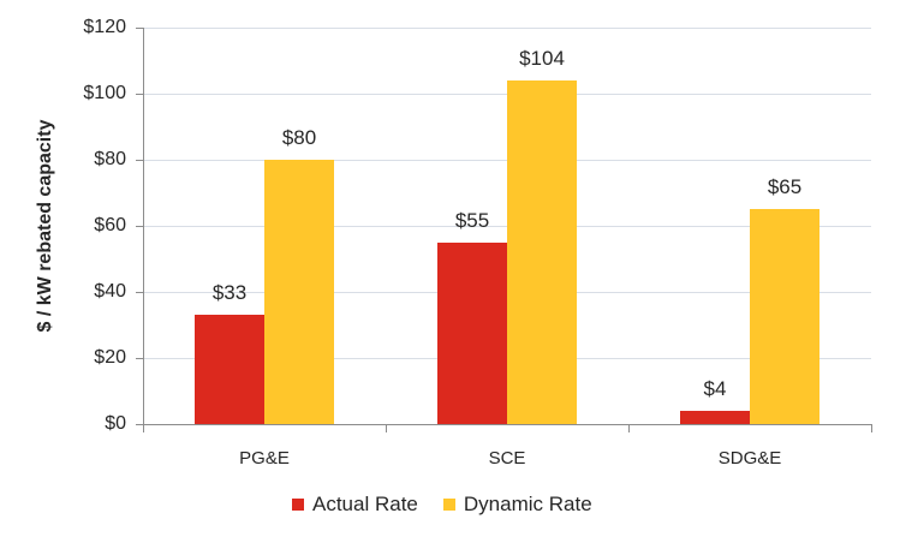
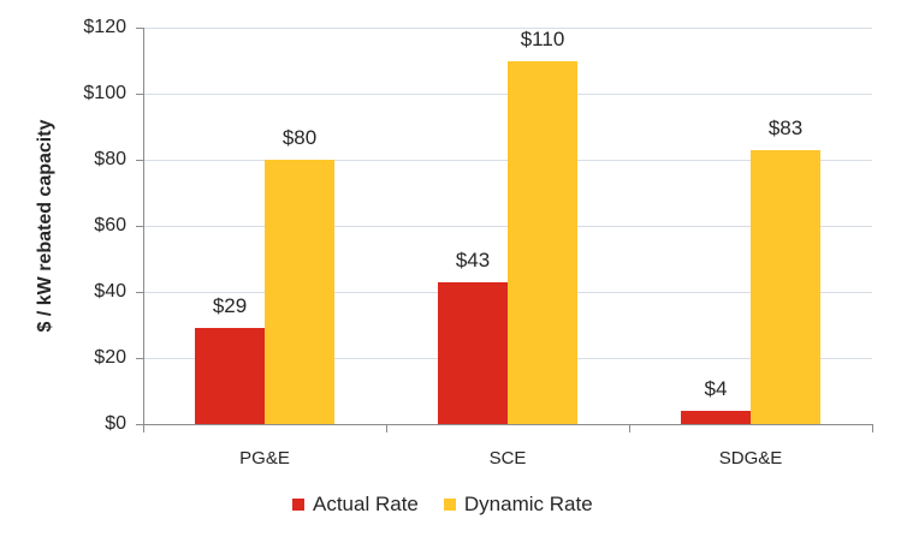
Actual Rate/PG&E: $33 -> $29
Actual Rate/SCE: $55 -> $43
Dynamic Rate/SCE: $104 -> $110
Dynamic Rate/SDG&E: $65 -> $83
